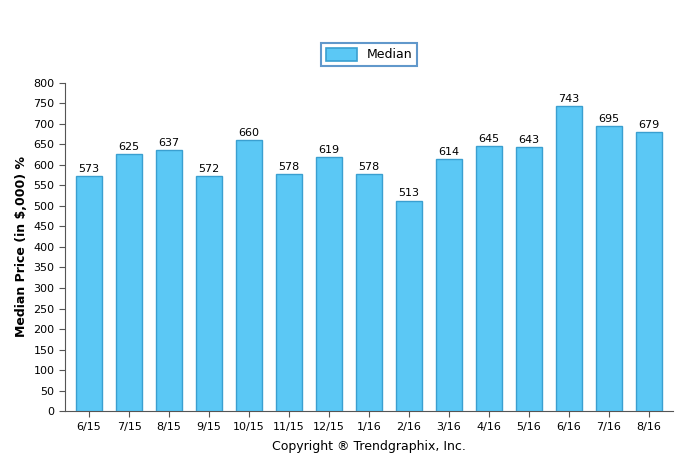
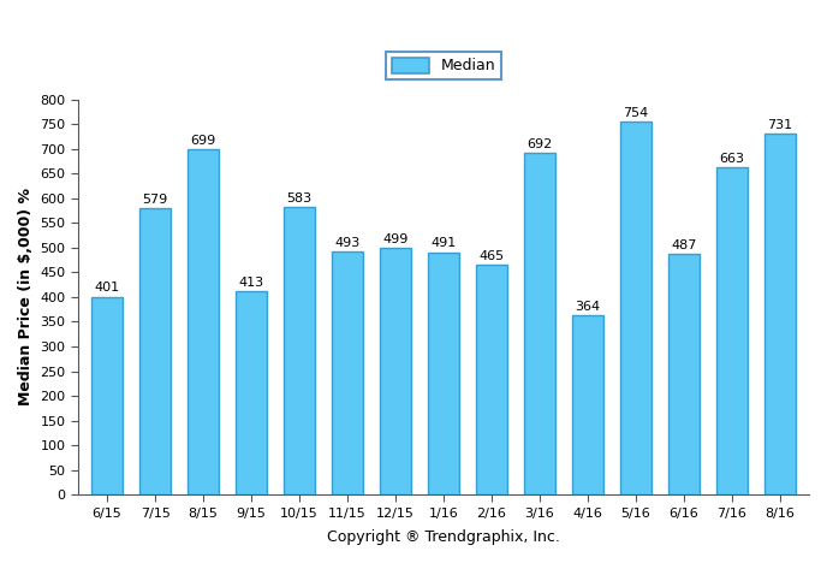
6/15: 573 -> 401
7/15: 625 -> 579
8/15: 637 -> 699
9/15: 572 -> 413
10/15: 660 -> 583
11/15: 578 -> 493
12/15: 619 -> 499
1/16: 578 -> 491
2/16: 513 -> 465
3/16: 614 -> 692
4/16: 645 -> 364
5/16: 643 -> 754
6/16: 743 -> 487
7/16: 695 -> 663
8/16: 679 -> 731
